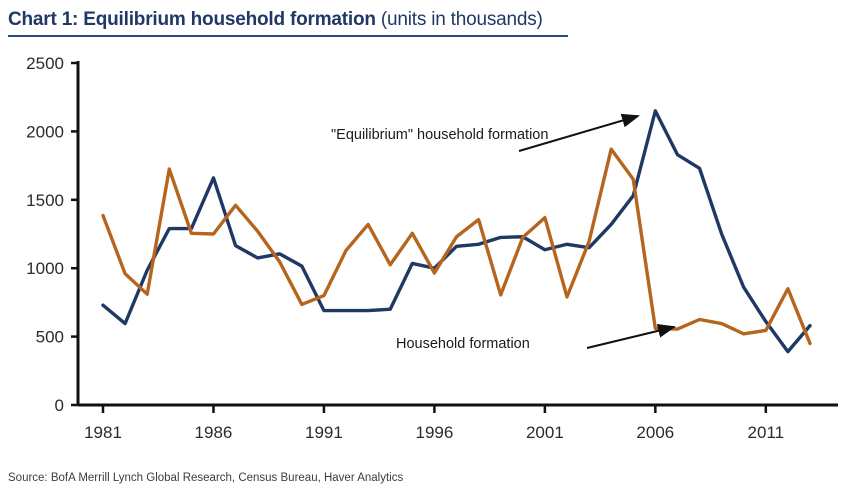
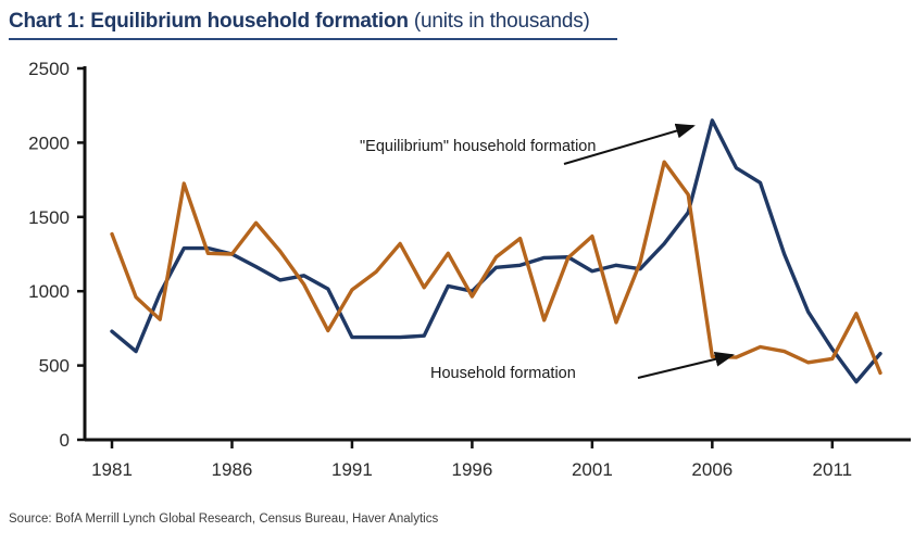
"Equilibrium" household formation/1986: 1660 -> 1250
Household formation/1991: 800 -> 1010
